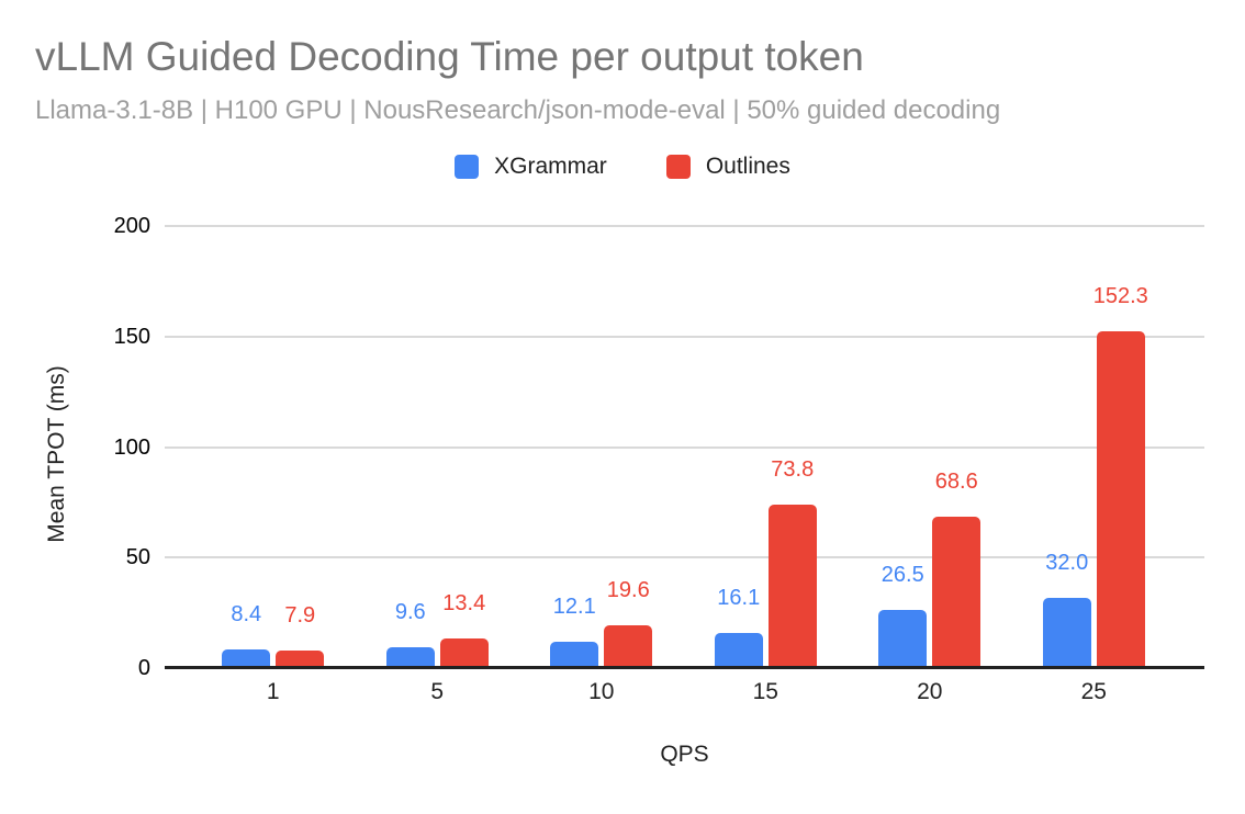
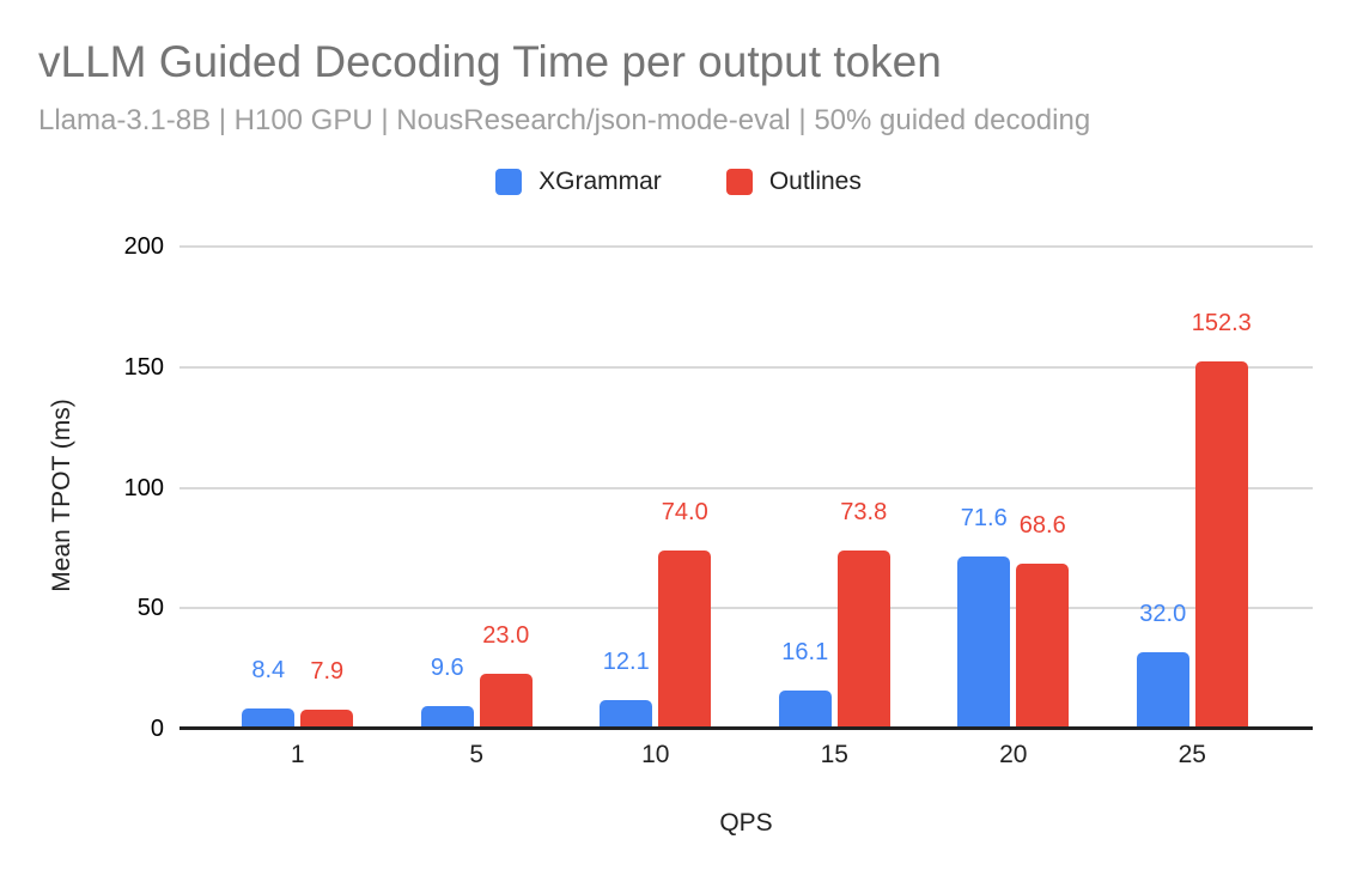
Outlines/5: 13.4 -> 23.0
Outlines/10: 19.6 -> 74.0
XGrammar/20: 26.5 -> 71.6
